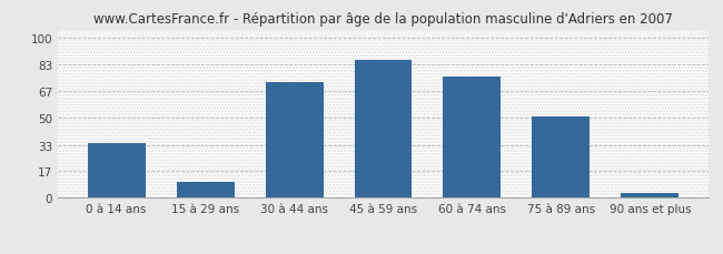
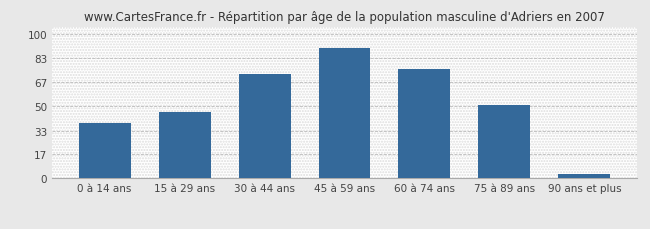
0 à 14 ans: 34 -> 38
15 à 29 ans: 10 -> 46
45 à 59 ans: 86 -> 90
